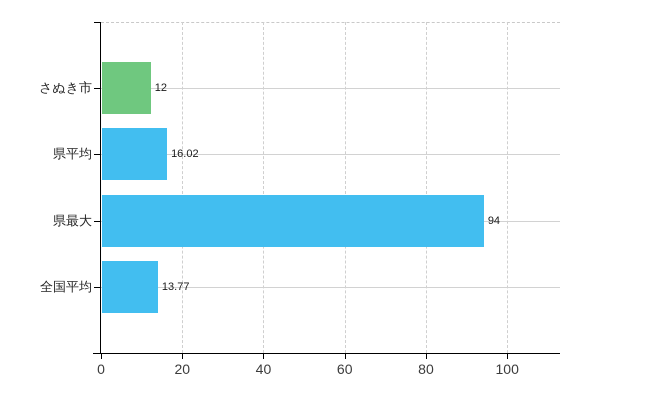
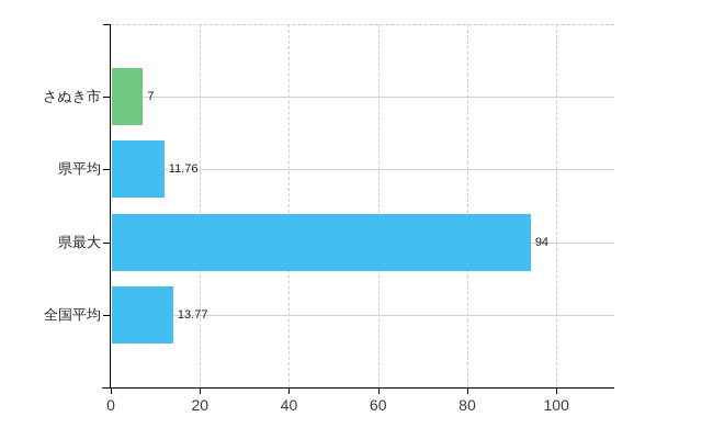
さぬき市: 12 -> 7
県平均: 16.02 -> 11.76
